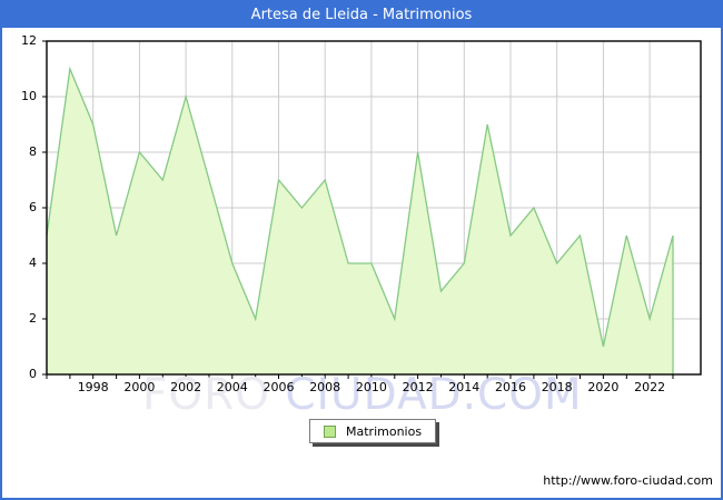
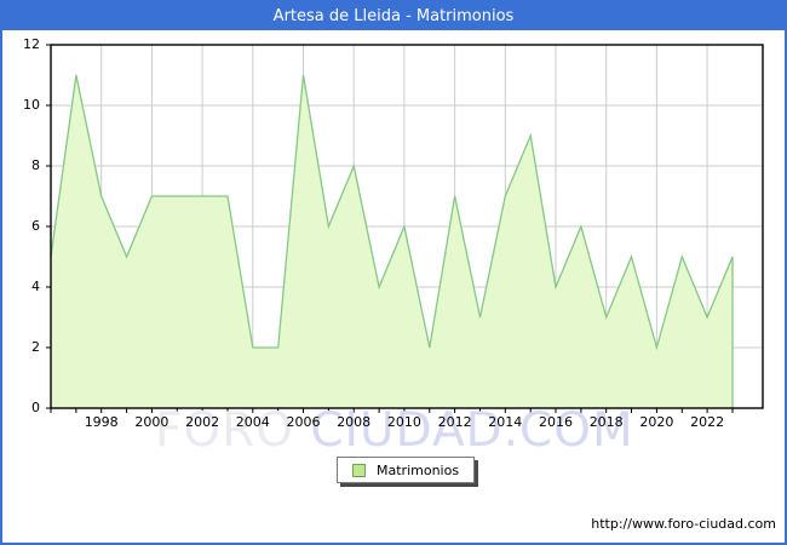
1998: 9 -> 7
2000: 8 -> 7
2002: 10 -> 7
2004: 4 -> 2
2006: 7 -> 11
2008: 7 -> 8
2010: 4 -> 6
2012: 8 -> 7
2014: 4 -> 7
2016: 5 -> 4
2018: 4 -> 3
2020: 1 -> 2
2022: 2 -> 3
